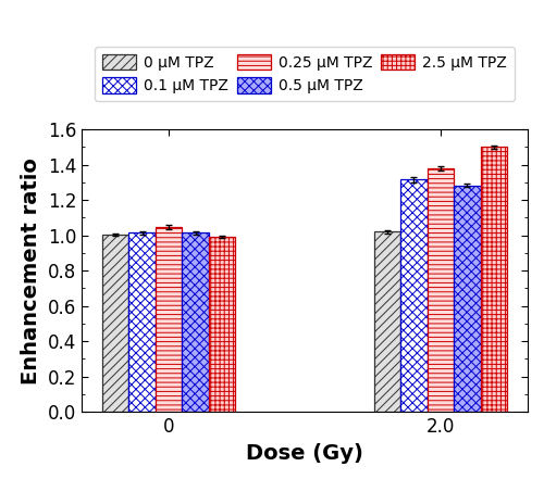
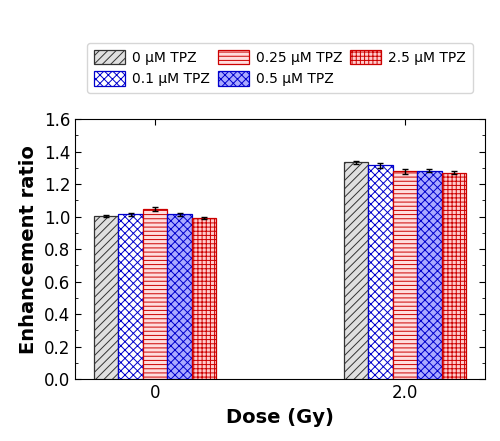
0 μM TPZ/2.0: 1.02 -> 1.33
0.25 μM TPZ/2.0: 1.38 -> 1.28
2.5 μM TPZ/2.0: 1.50 -> 1.27
